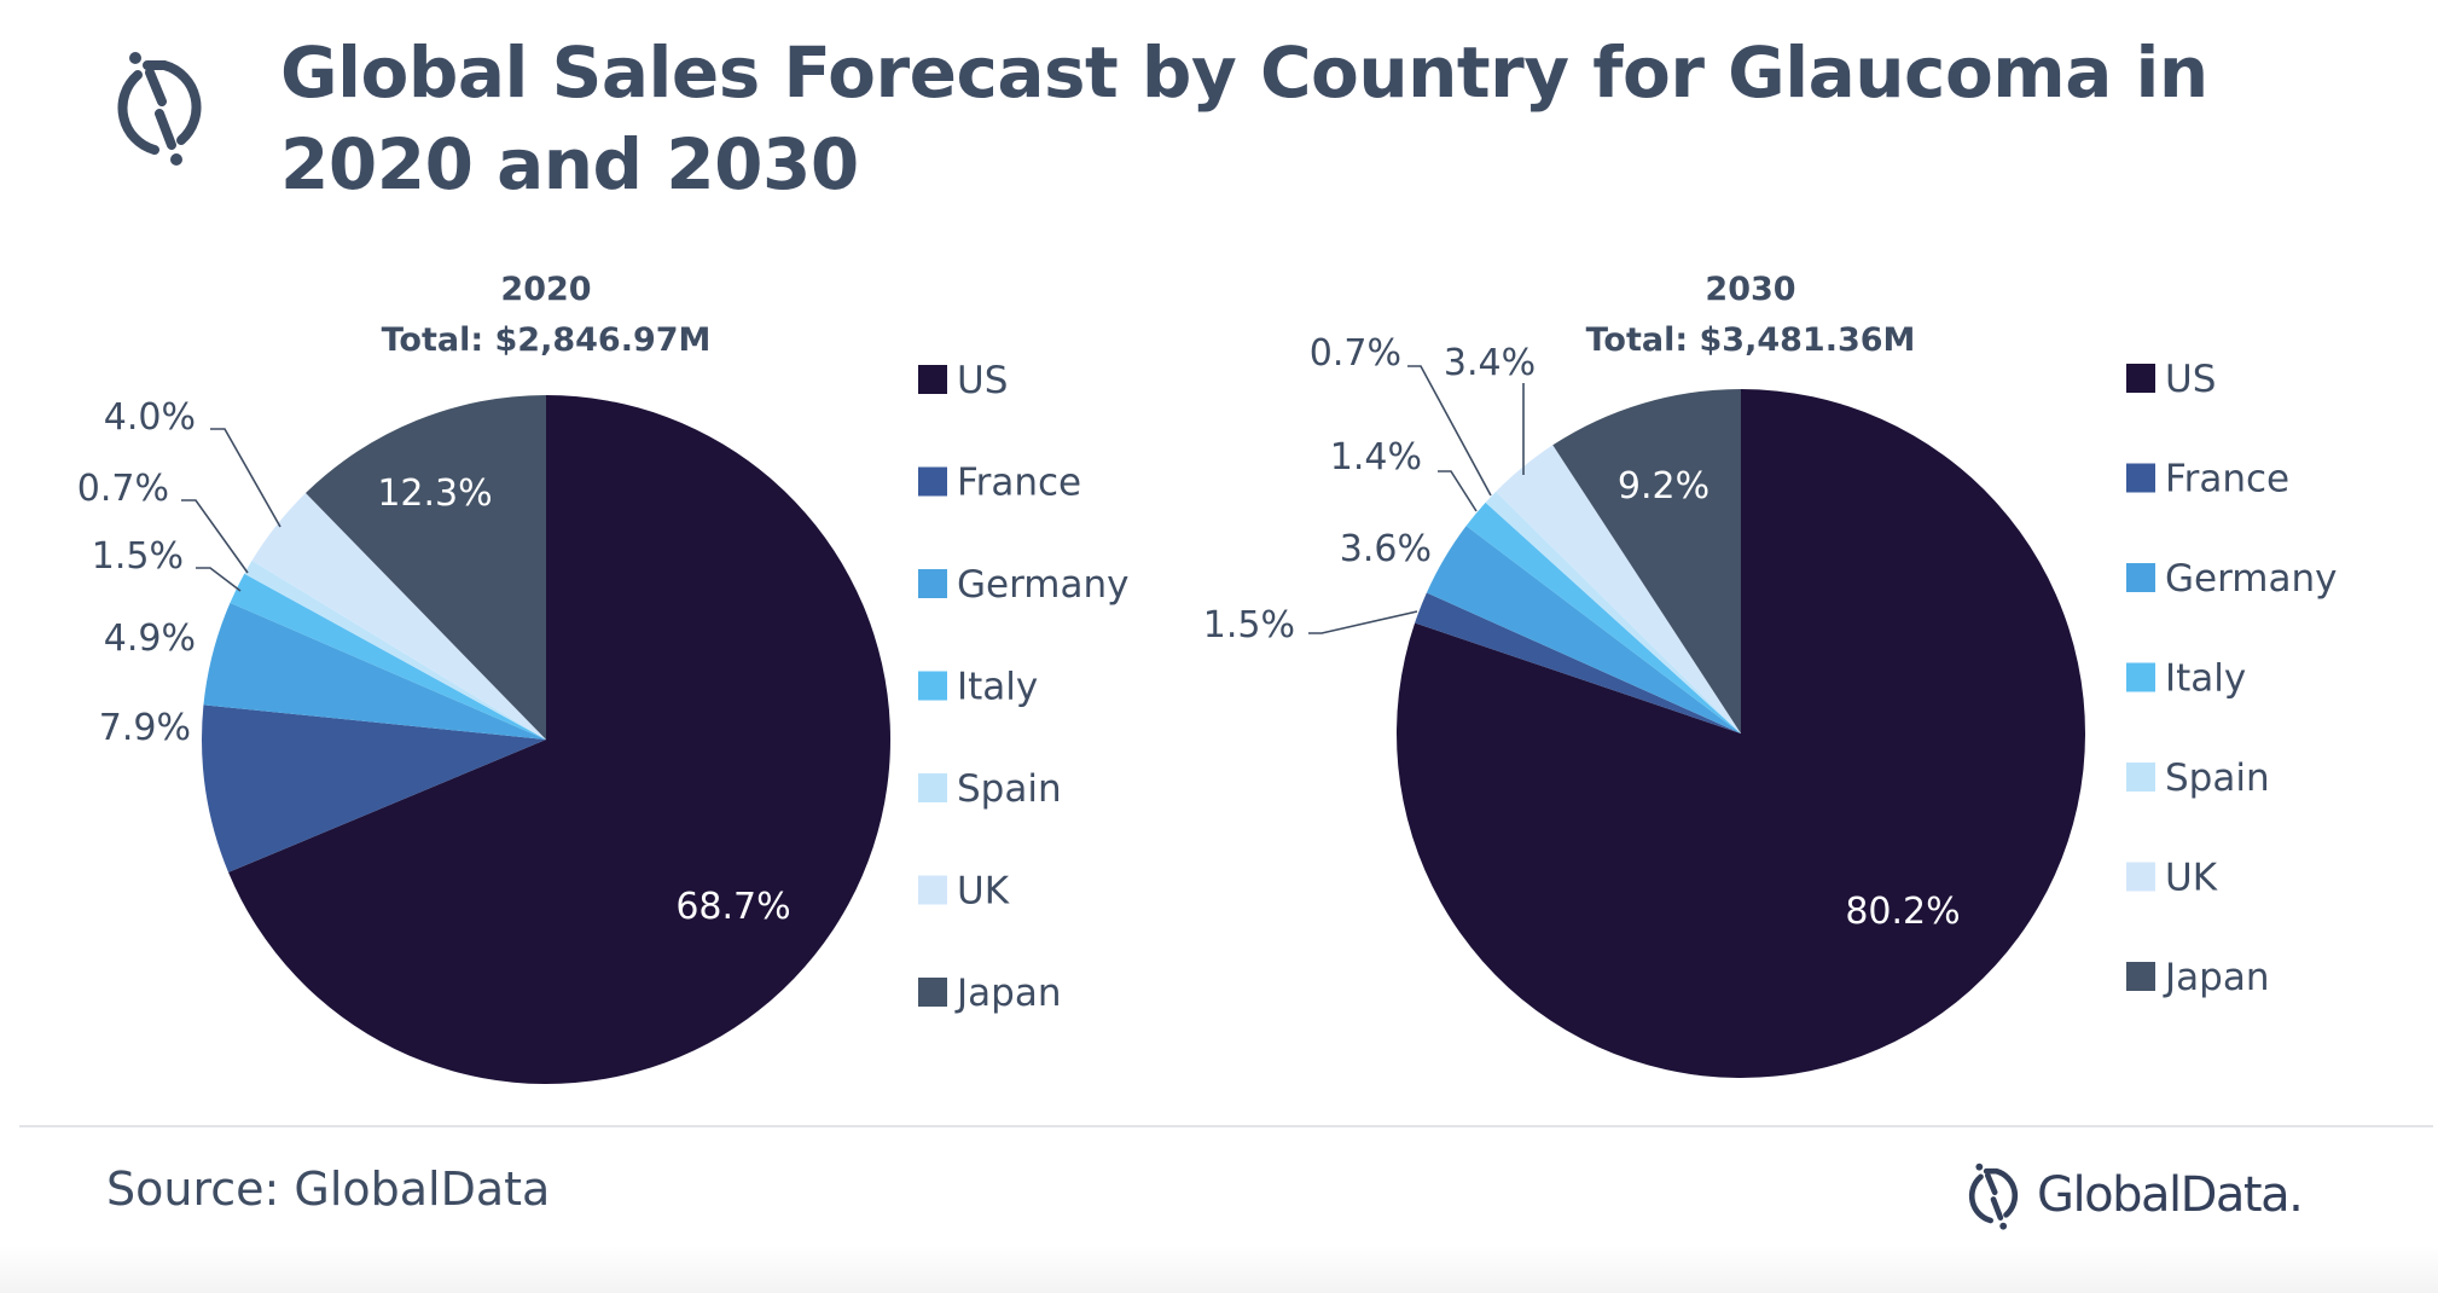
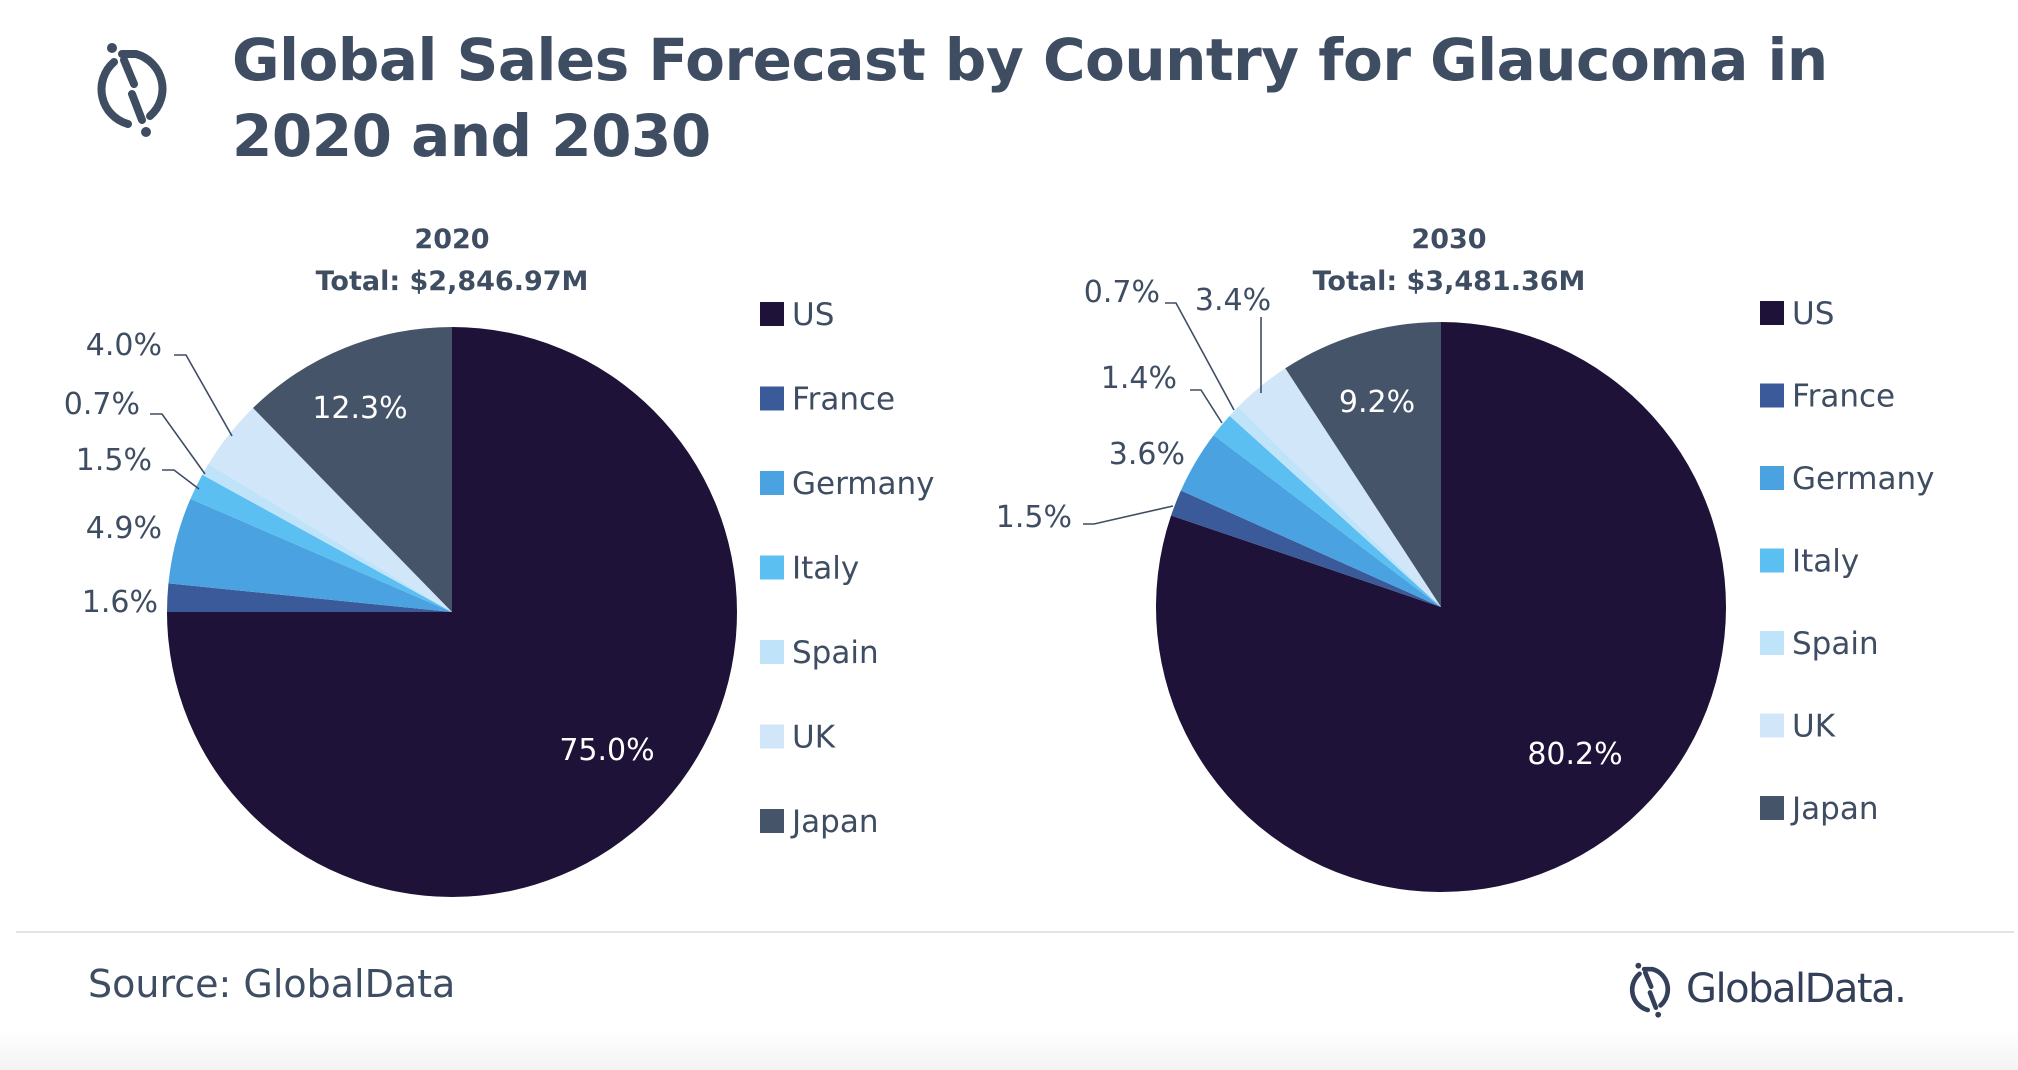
2020/US: 68.7% -> 75.0%
2020/France: 7.9% -> 1.6%
